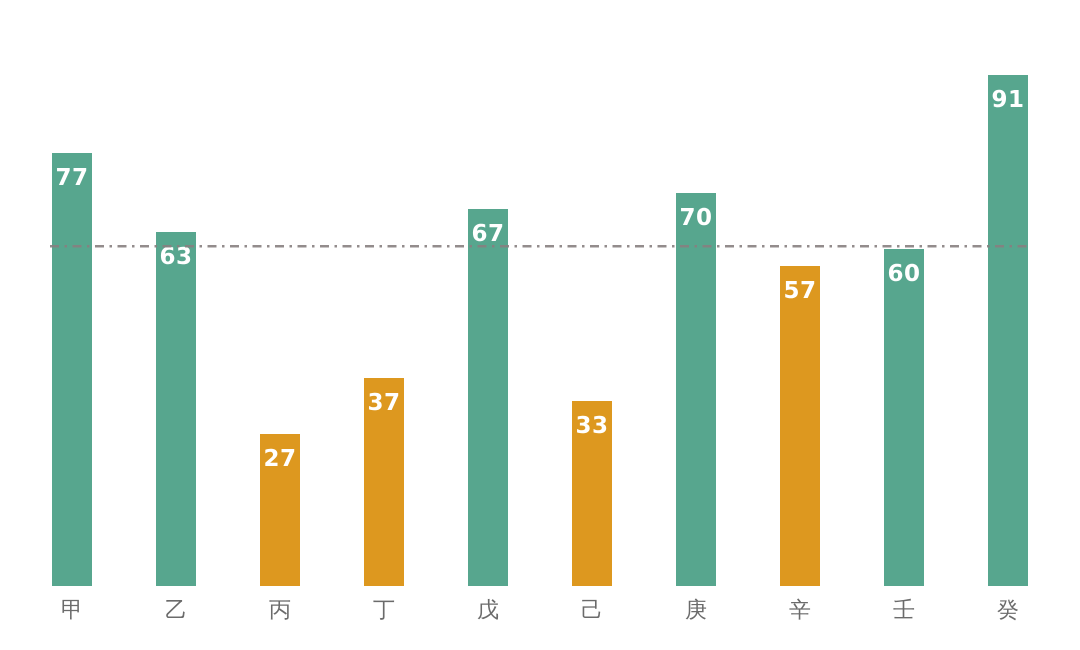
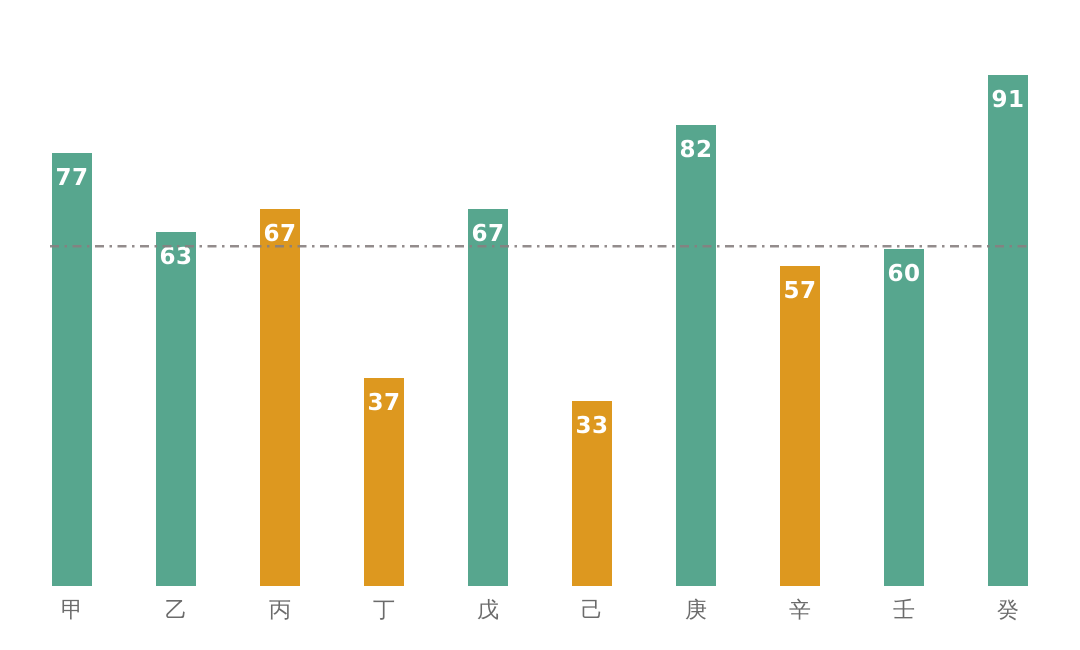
丙: 27 -> 67
庚: 70 -> 82
